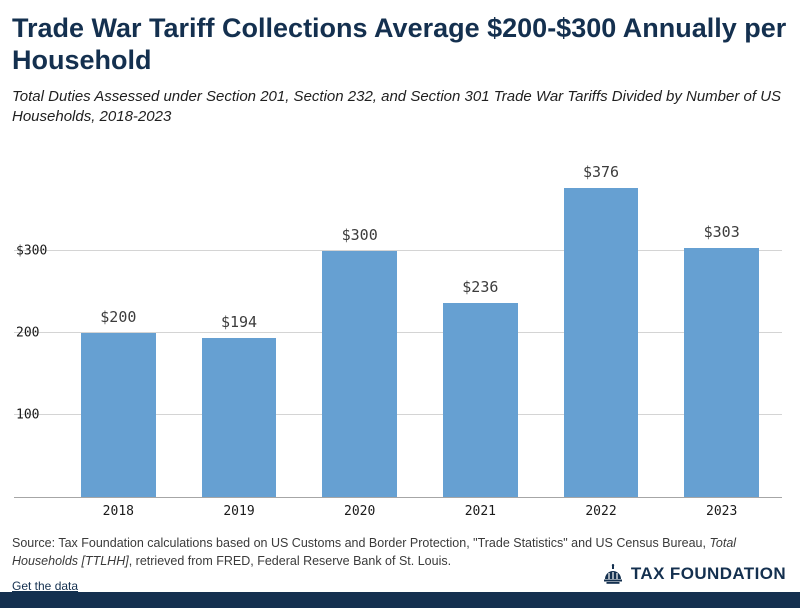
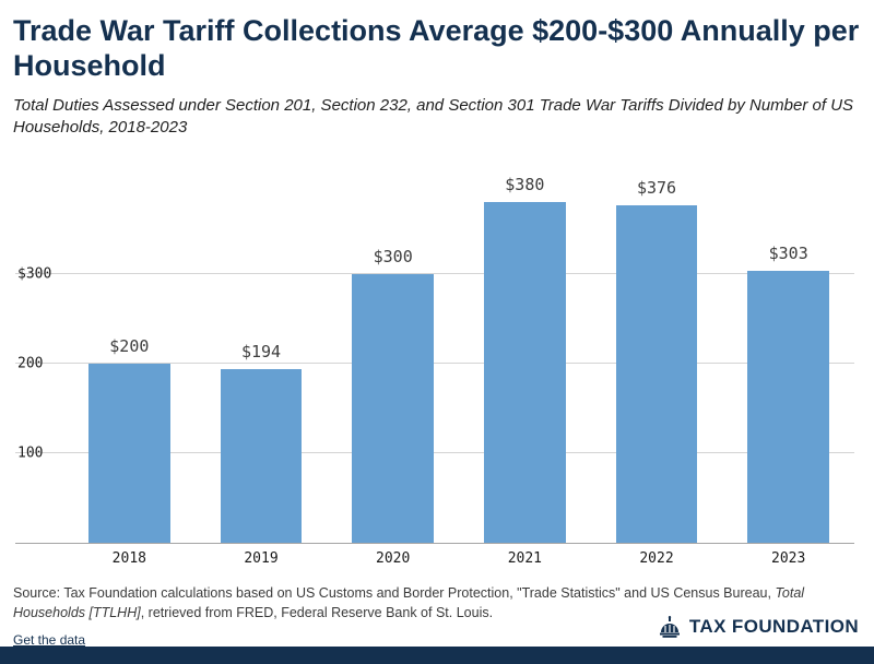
2021: $236 -> $380
